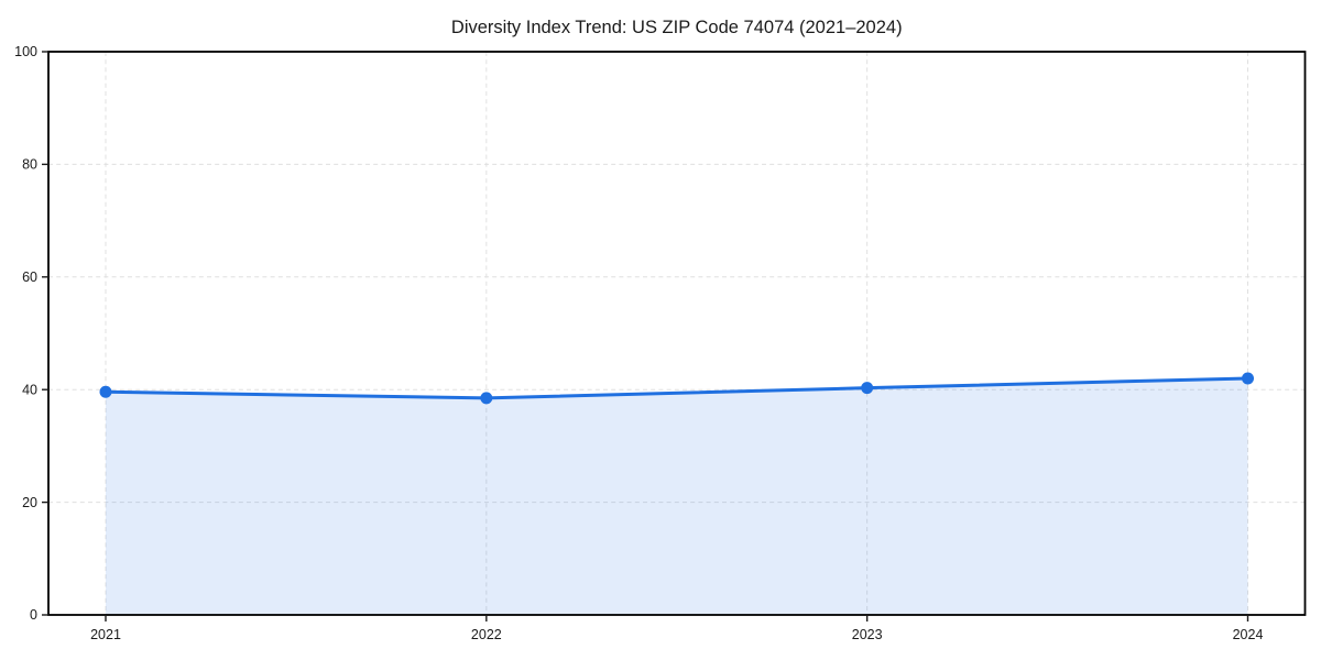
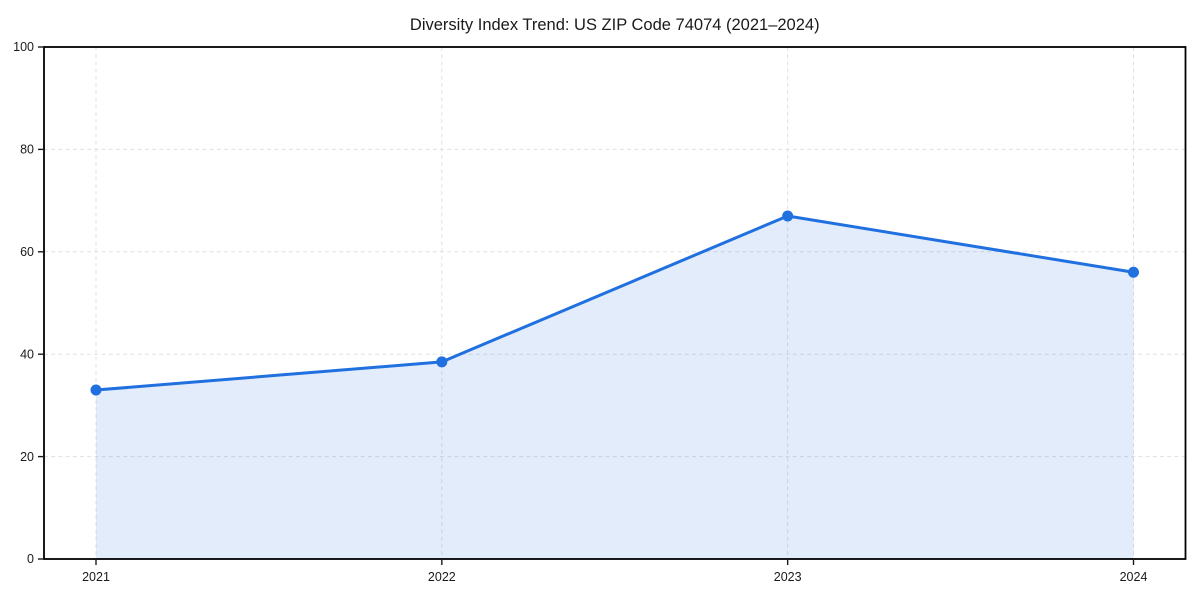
2021: 40 -> 33
2023: 40 -> 67
2024: 42 -> 56
